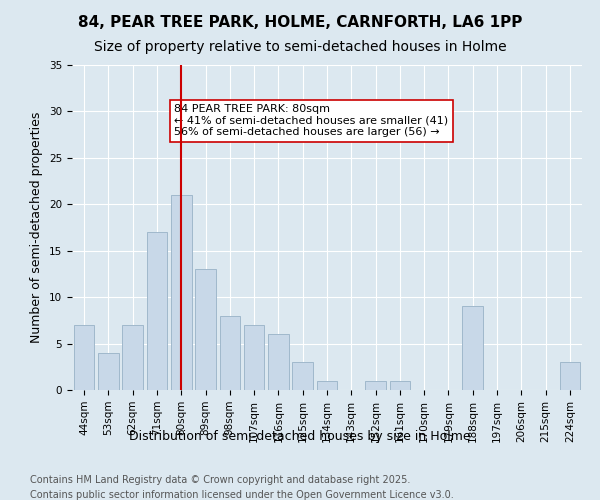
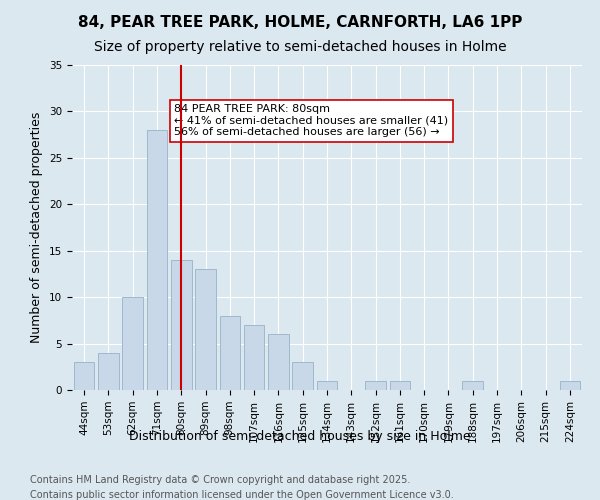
44sqm: 7 -> 3
62sqm: 7 -> 10
71sqm: 17 -> 28
80sqm: 21 -> 14
188sqm: 9 -> 1
224sqm: 3 -> 1
